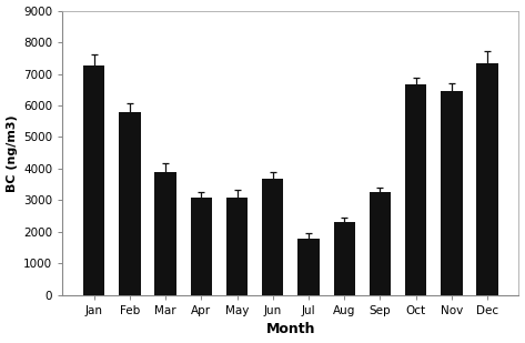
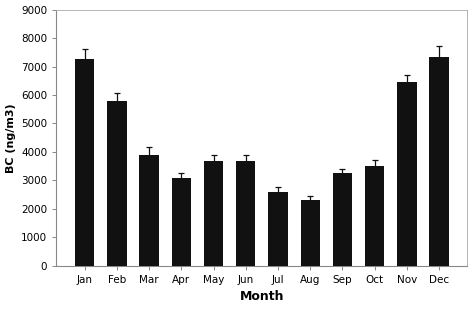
May: 3100 -> 3670
Jul: 1800 -> 2600
Oct: 6650 -> 3500
